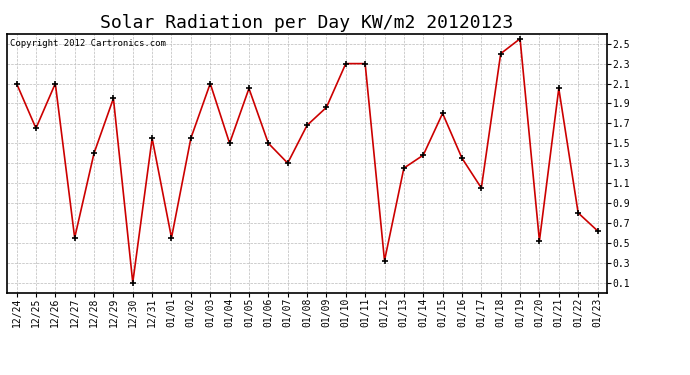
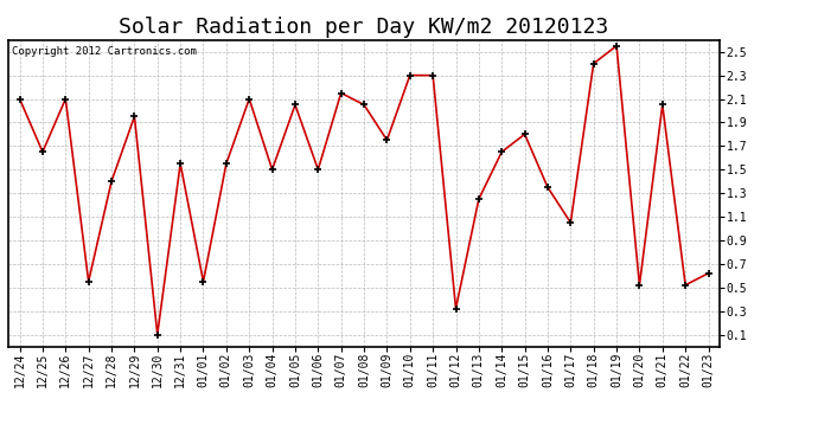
01/07: 1.30 -> 2.15
01/08: 1.68 -> 2.05
01/09: 1.86 -> 1.75
01/14: 1.38 -> 1.65
01/22: 0.80 -> 0.52
